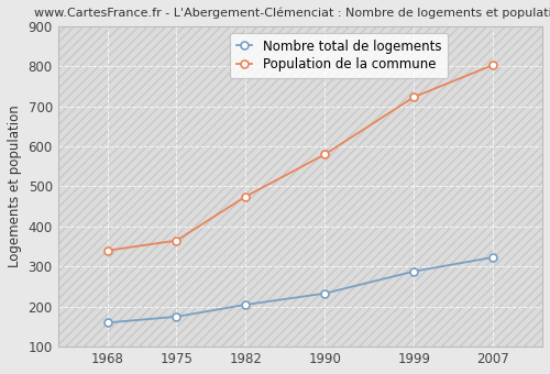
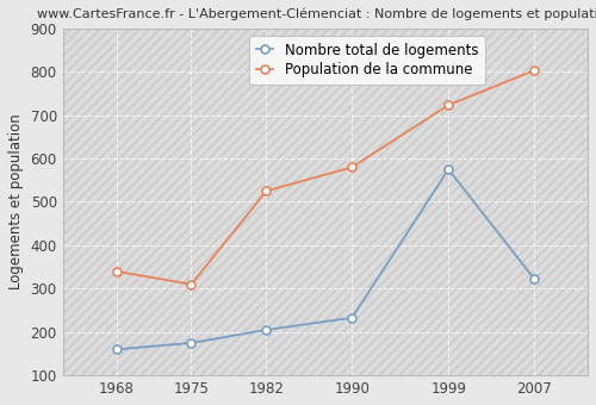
Population de la commune/1975: 365 -> 310
Population de la commune/1982: 475 -> 525
Nombre total de logements/1999: 288 -> 575
